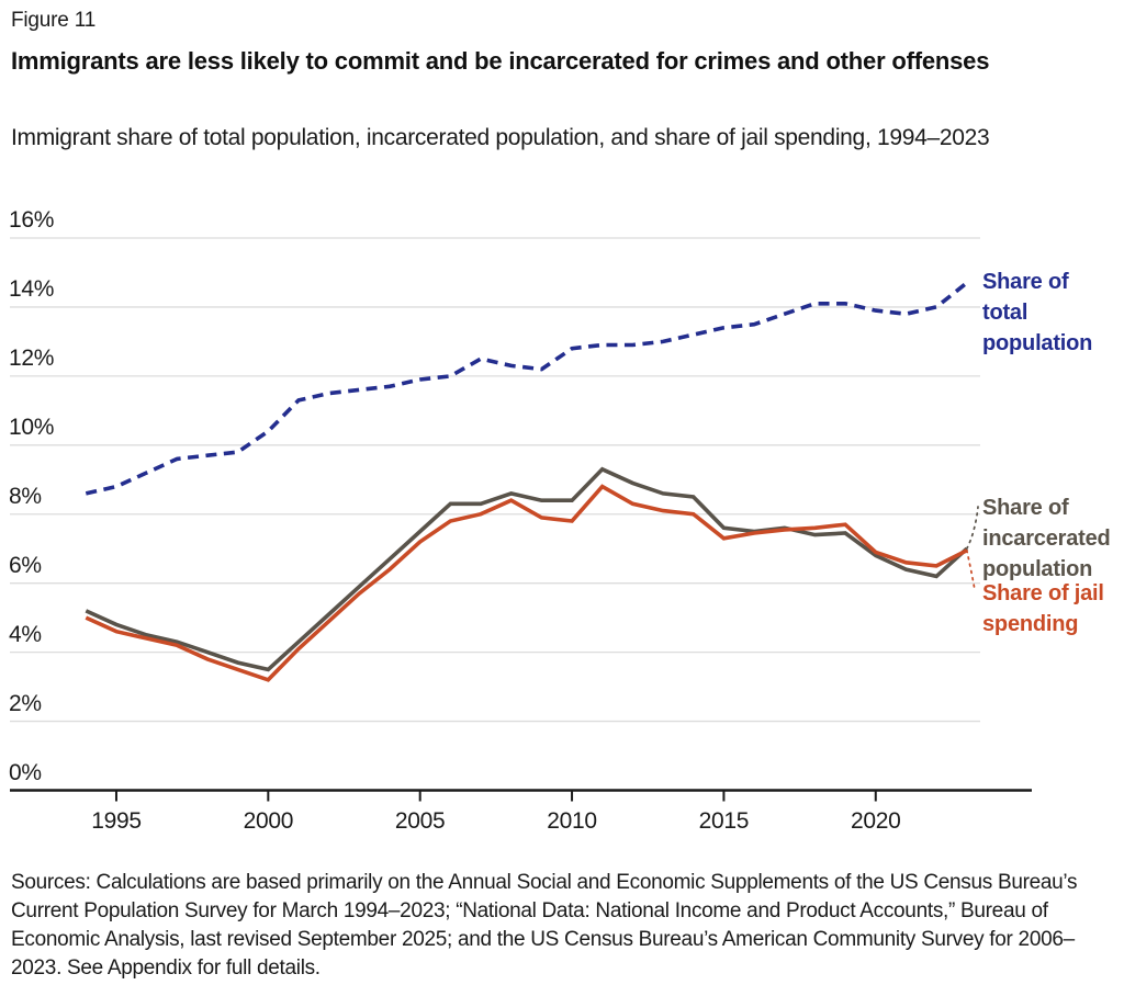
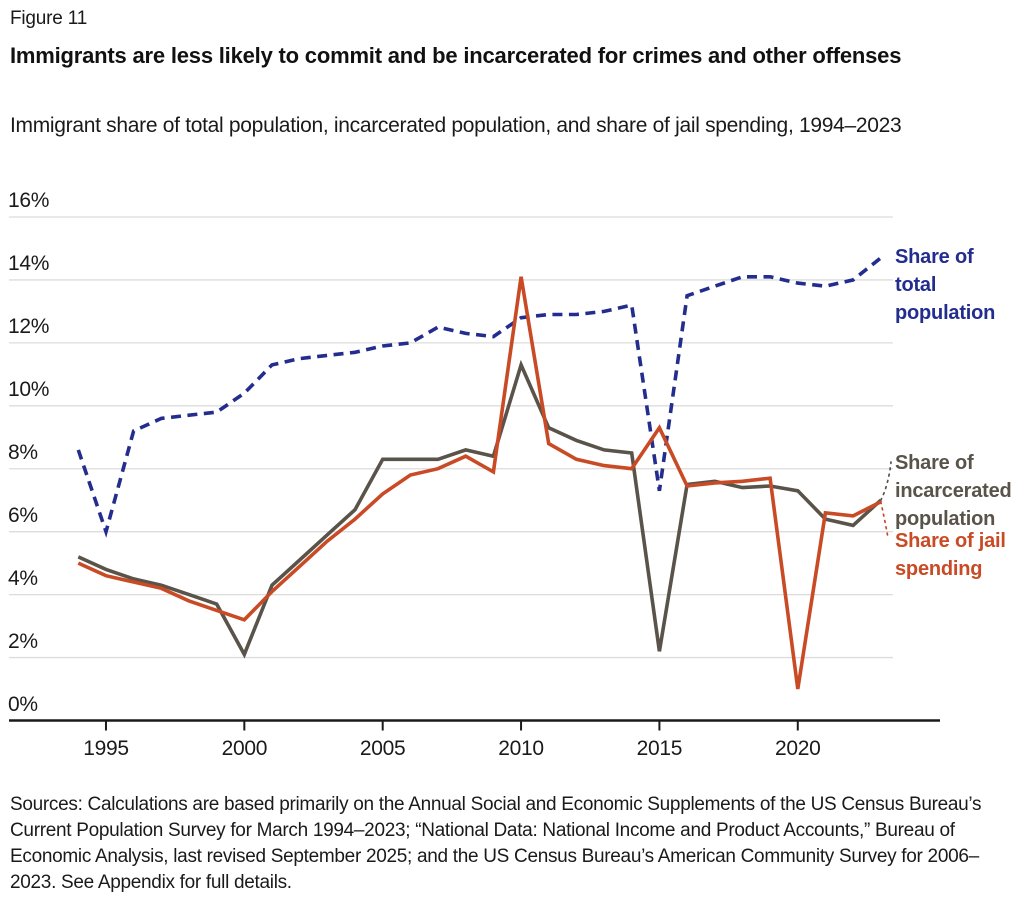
Share of total population/1995: 8.8% -> 6.0%
Share of incarcerated population/2000: 3.5% -> 2.1%
Share of incarcerated population/2005: 7.5% -> 8.3%
Share of incarcerated population/2010: 8.4% -> 11.3%
Share of jail spending/2010: 7.8% -> 14.1%
Share of total population/2015: 13.4% -> 7.3%
Share of incarcerated population/2015: 7.6% -> 2.2%
Share of jail spending/2015: 7.3% -> 9.3%
Share of incarcerated population/2020: 6.8% -> 7.3%
Share of jail spending/2020: 6.9% -> 1.0%
